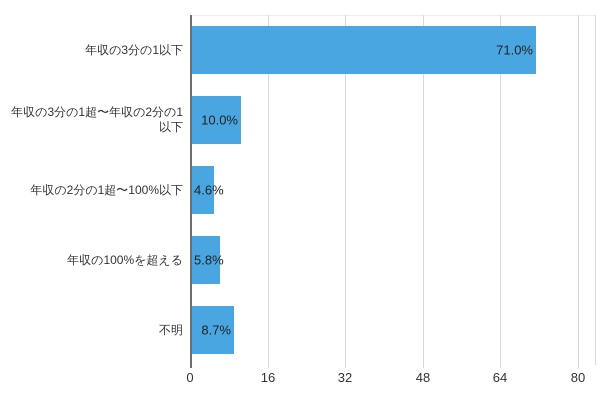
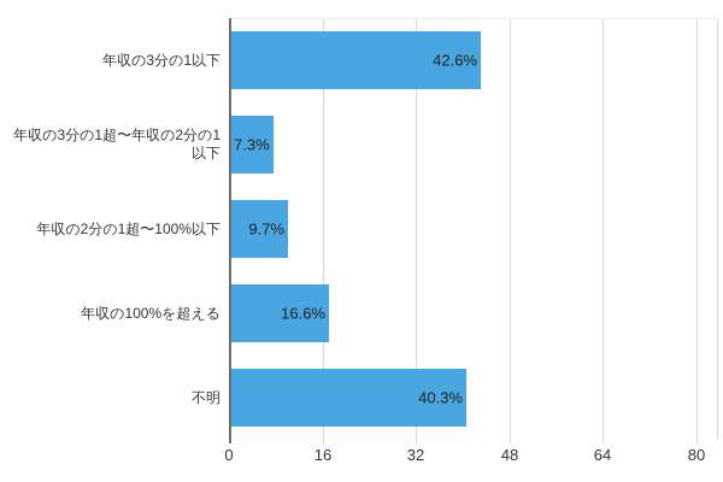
年収の3分の1以下: 71.0% -> 42.6%
年収の3分の1超〜年収の2分の1以下: 10.0% -> 7.3%
年収の2分の1超〜100%以下: 4.6% -> 9.7%
年収の100%を超える: 5.8% -> 16.6%
不明: 8.7% -> 40.3%
